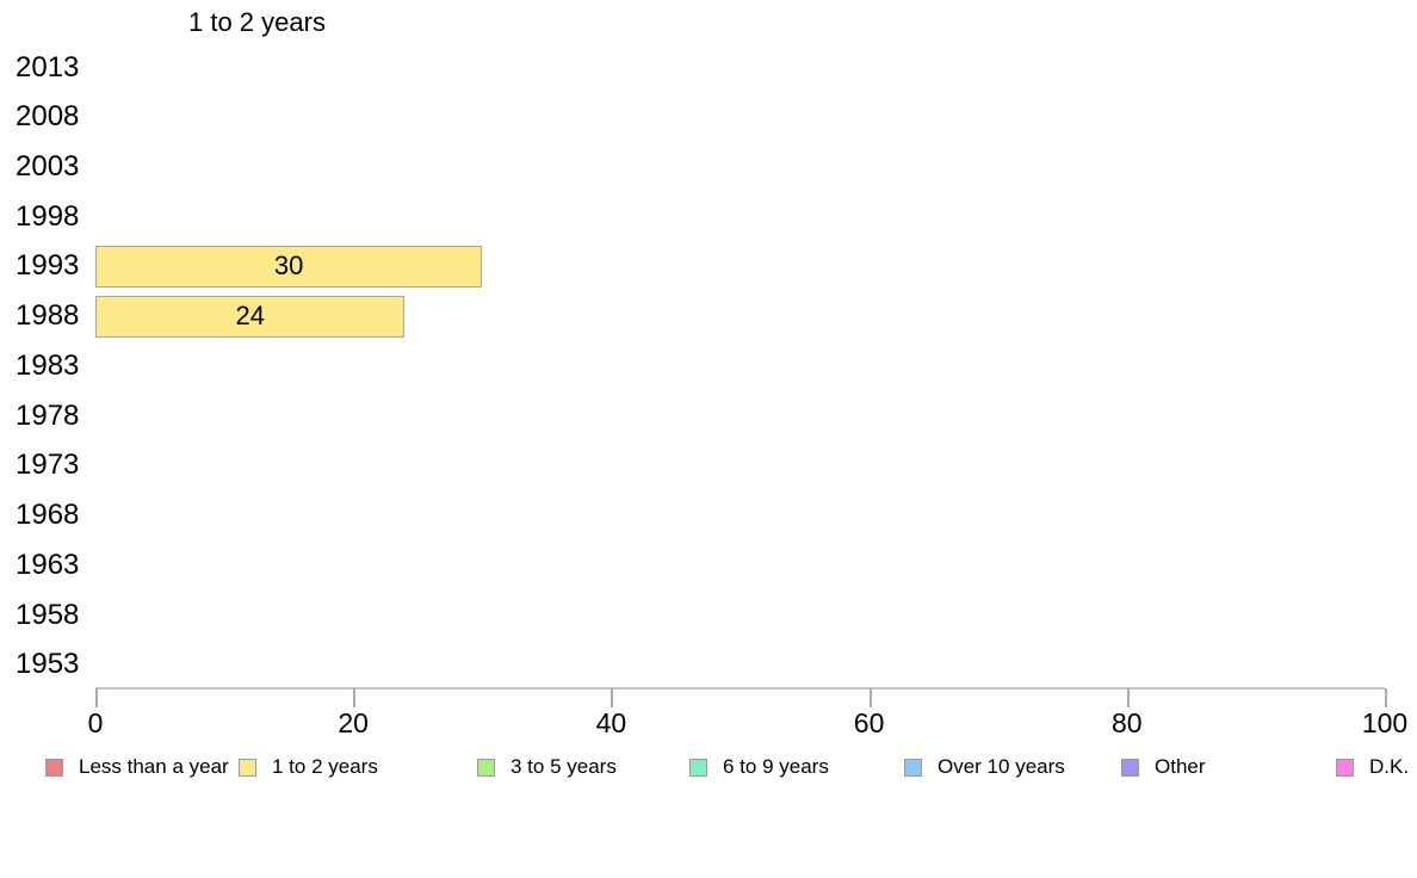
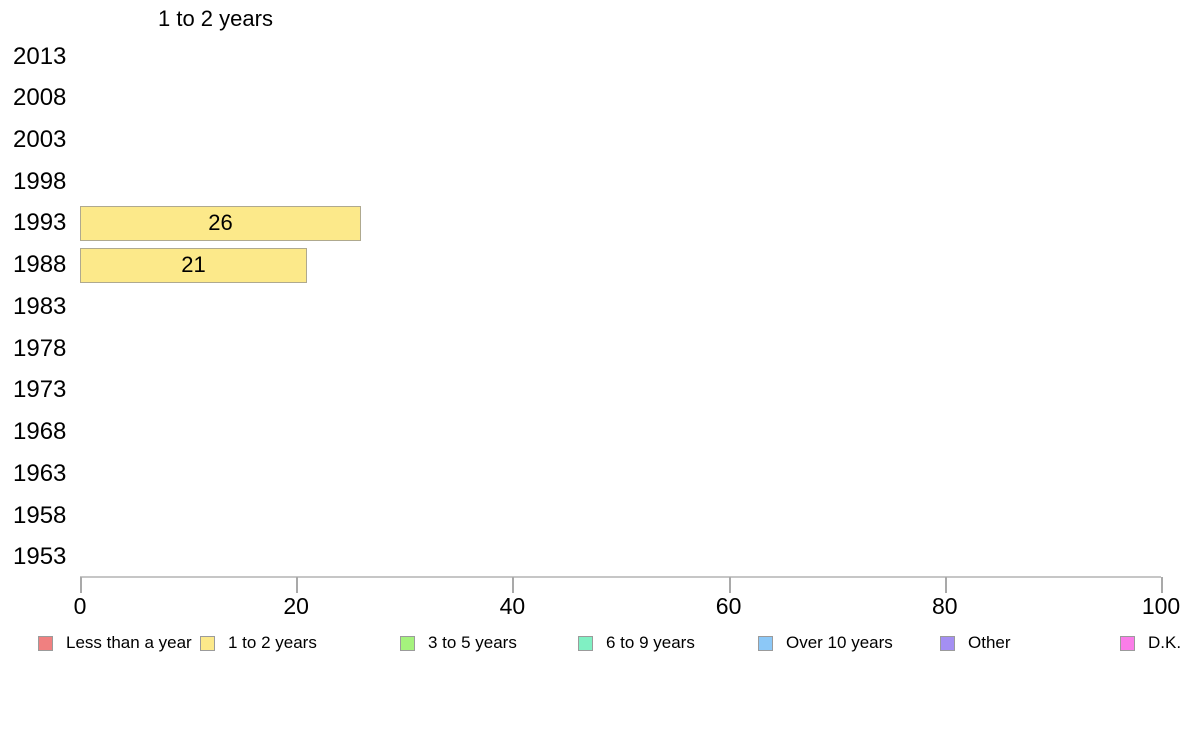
1993: 30 -> 26
1988: 24 -> 21
